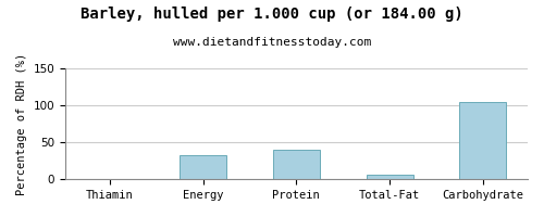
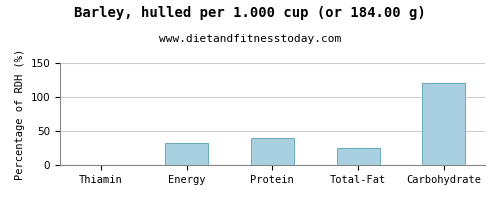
Total-Fat: 7 -> 26
Carbohydrate: 104 -> 120
